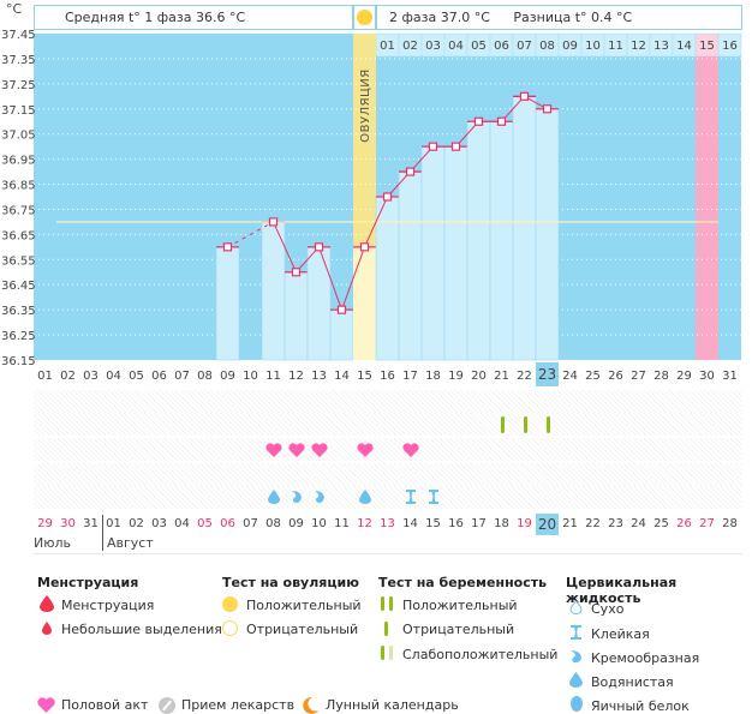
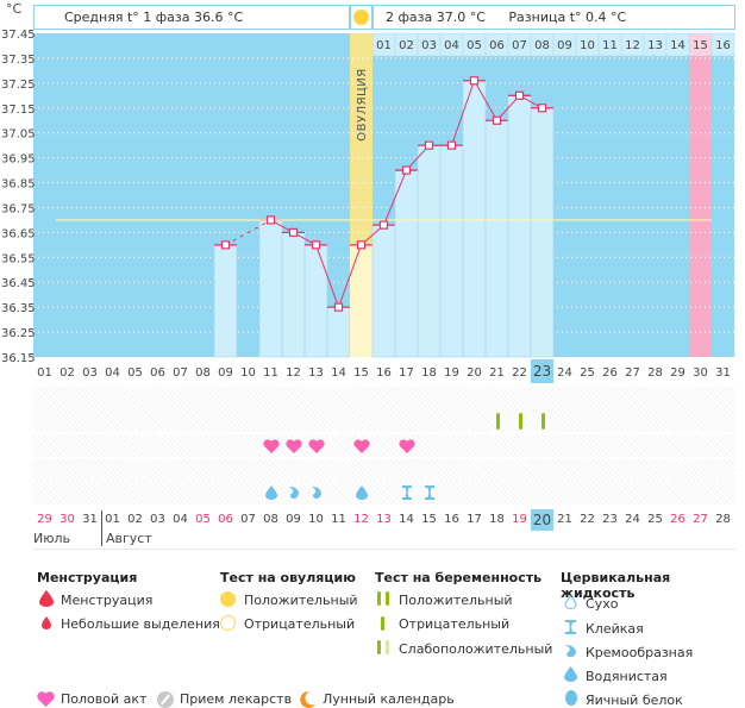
12: 36.50 -> 36.65
16: 36.80 -> 36.68
20: 37.10 -> 37.26
